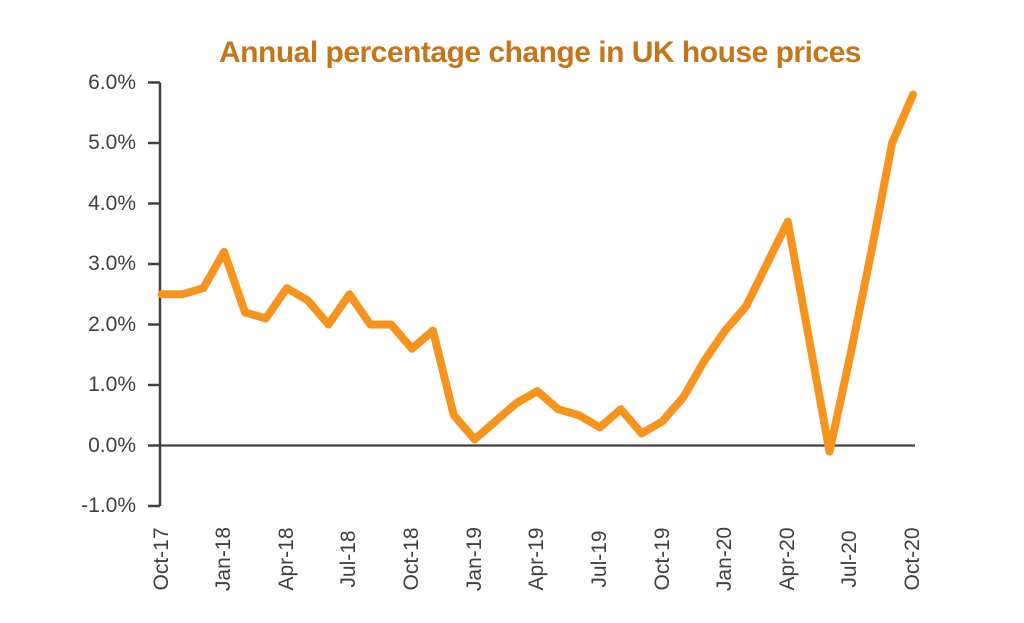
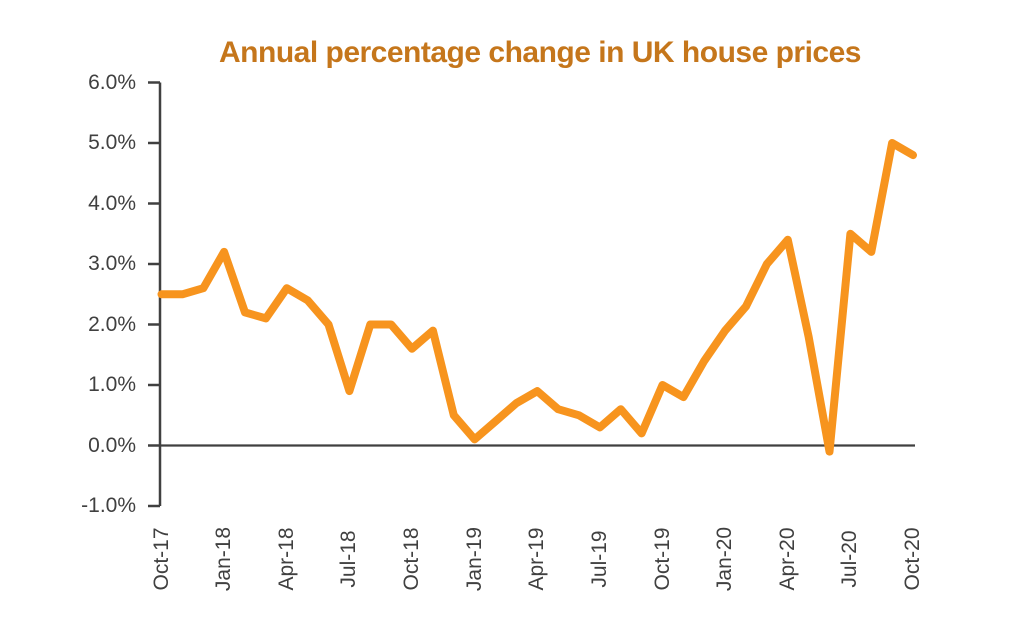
Jul-18: 2.5% -> 0.9%
Oct-19: 0.4% -> 1.0%
Apr-20: 3.7% -> 3.4%
Jul-20: 1.5% -> 3.5%
Oct-20: 5.8% -> 4.8%
